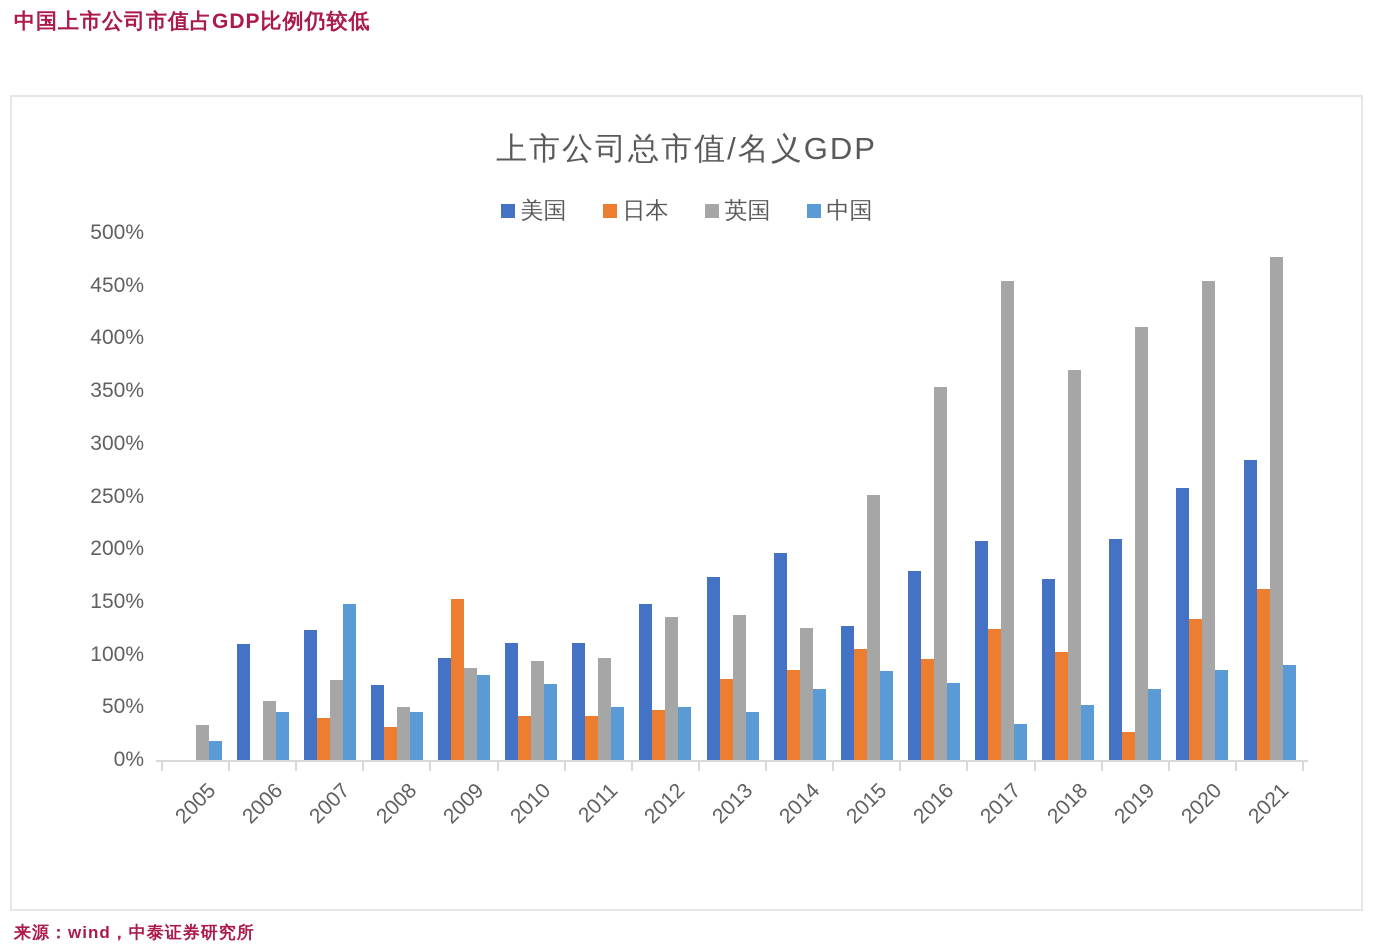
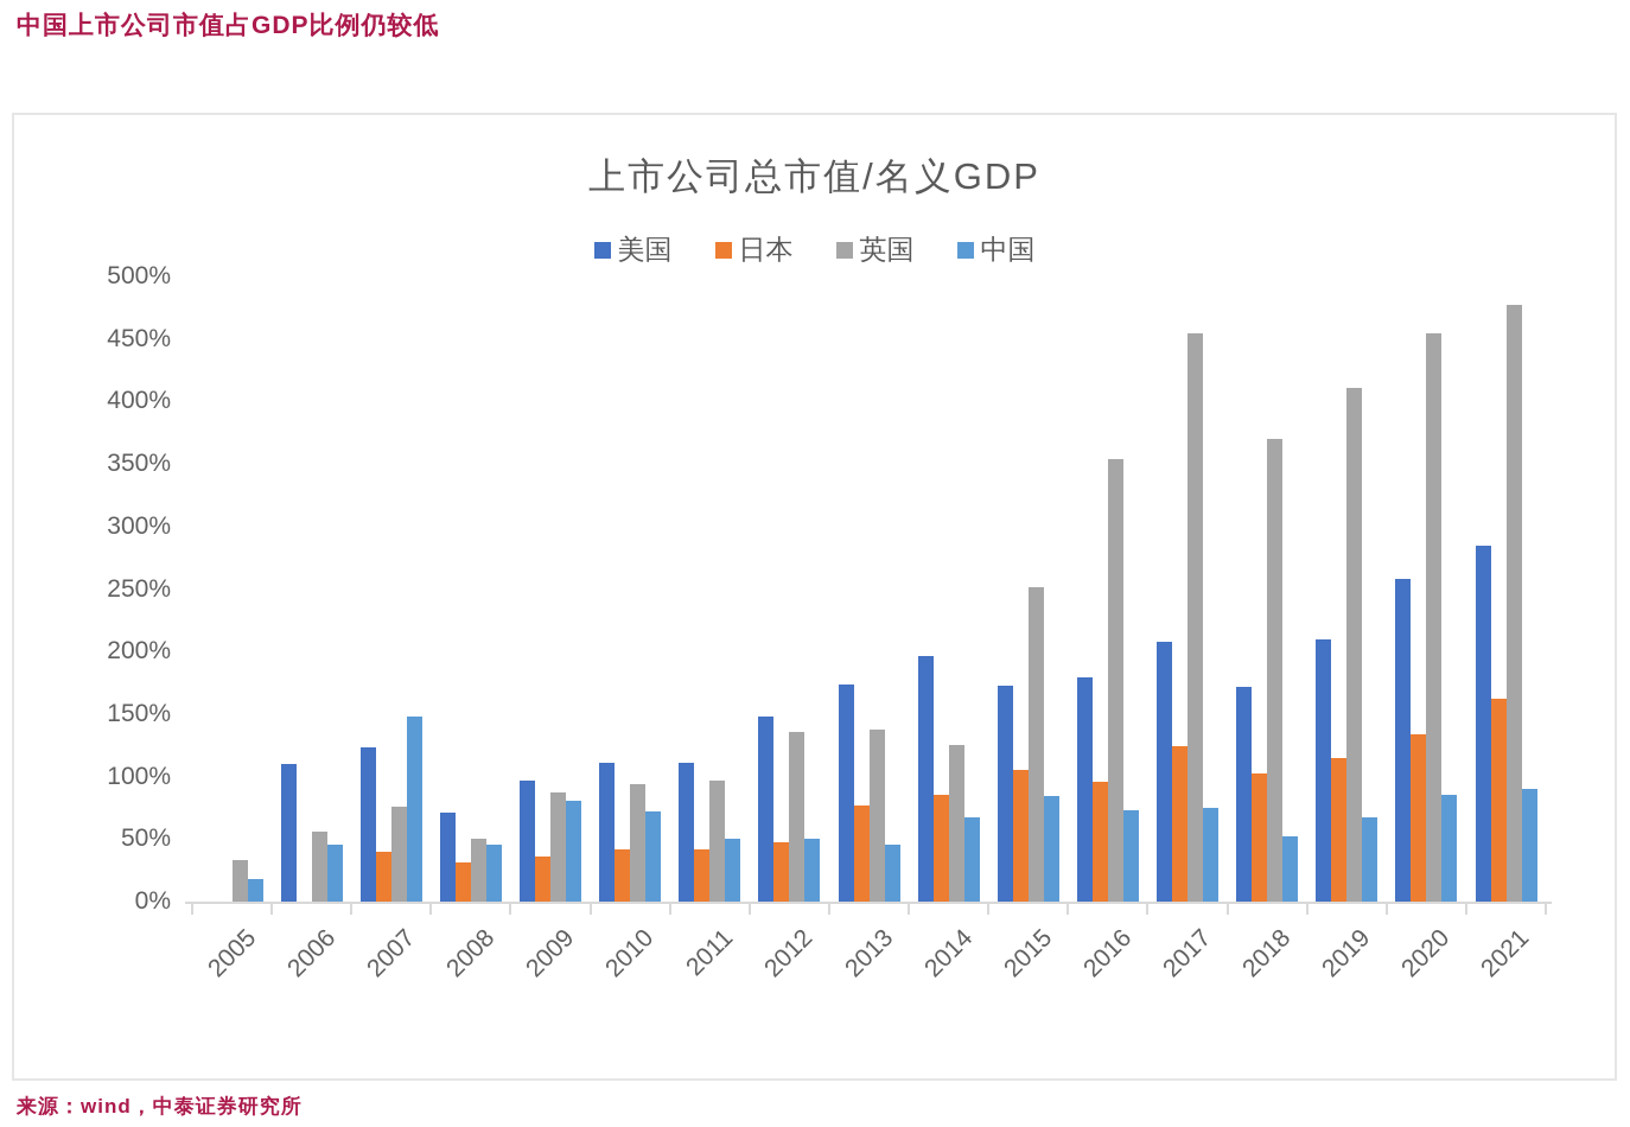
日本/2009: 153% -> 36%
美国/2015: 127% -> 173%
中国/2017: 34% -> 75%
日本/2019: 27% -> 115%
